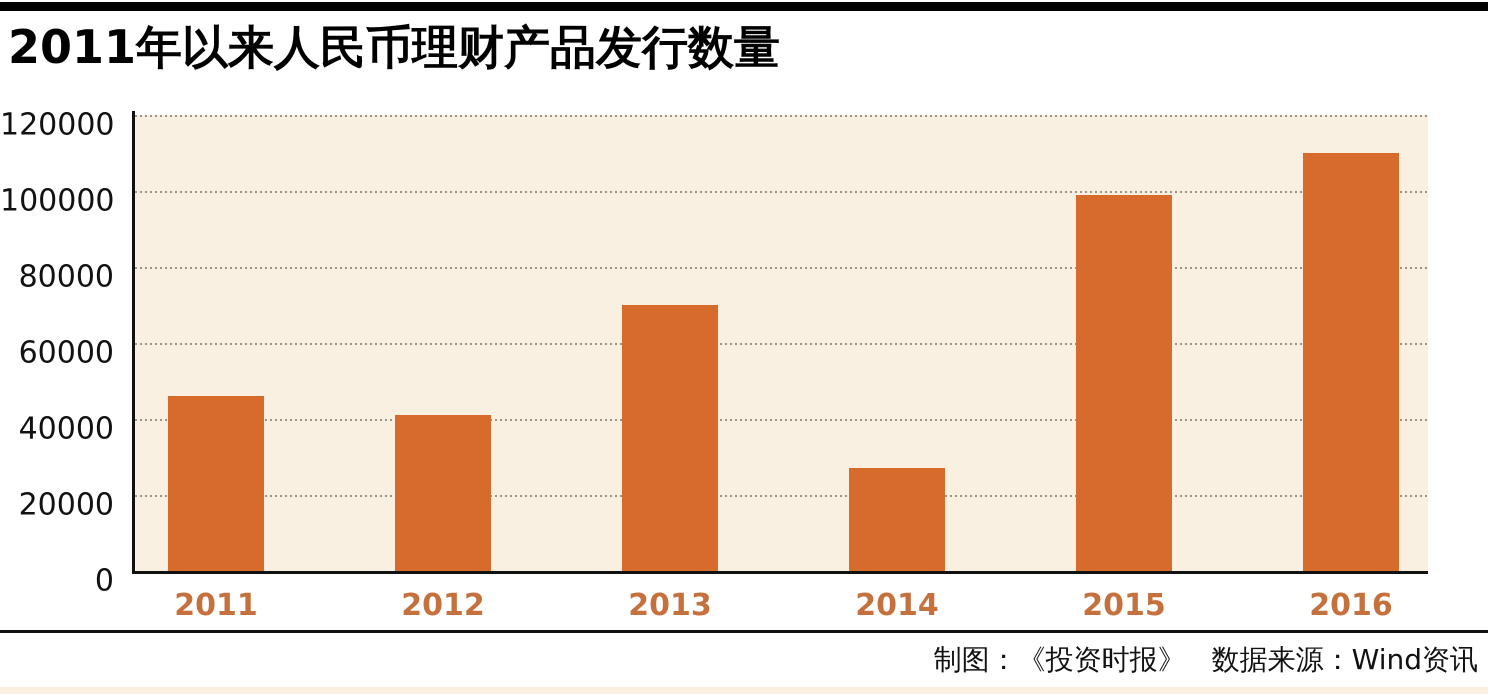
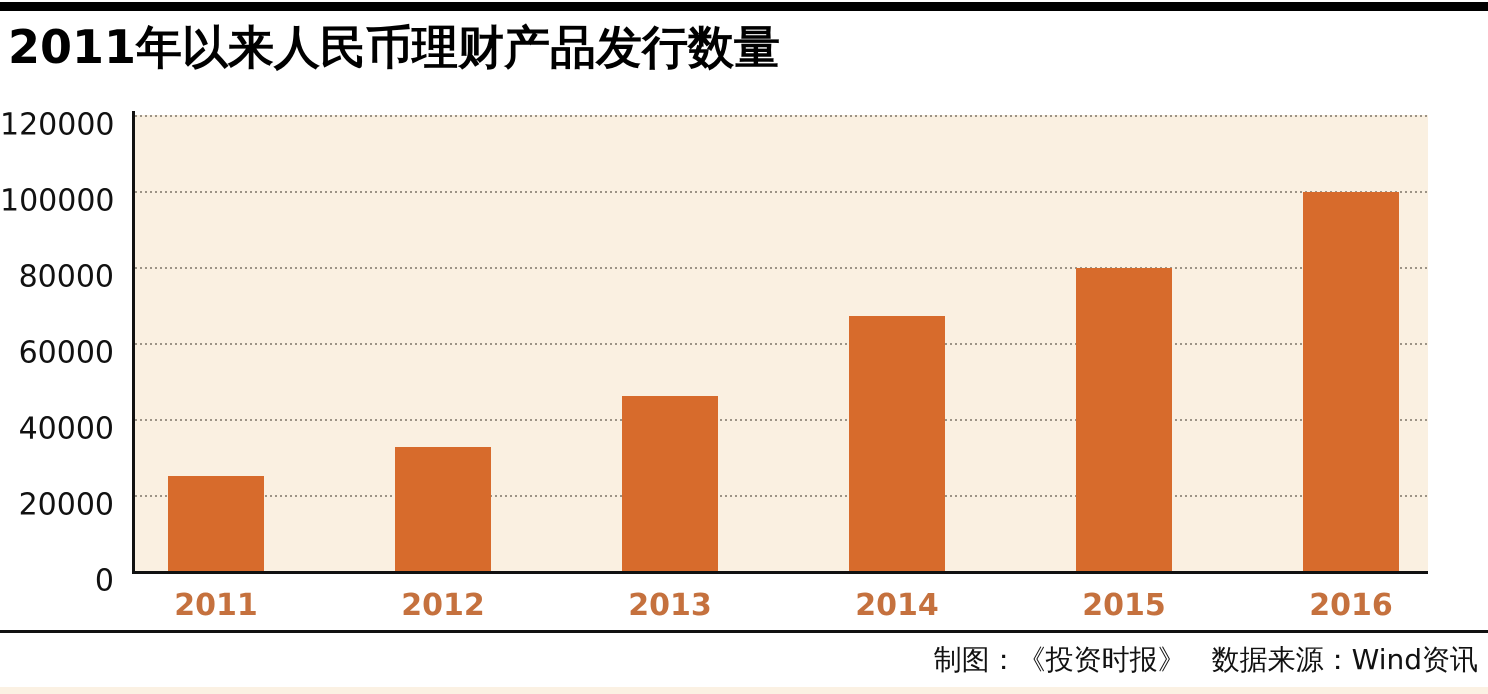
2011: 46000 -> 25000
2012: 41000 -> 32000
2013: 70000 -> 46000
2014: 27000 -> 67000
2015: 99000 -> 80000
2016: 110000 -> 100000
